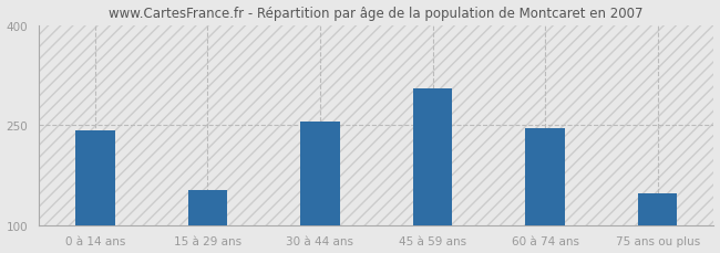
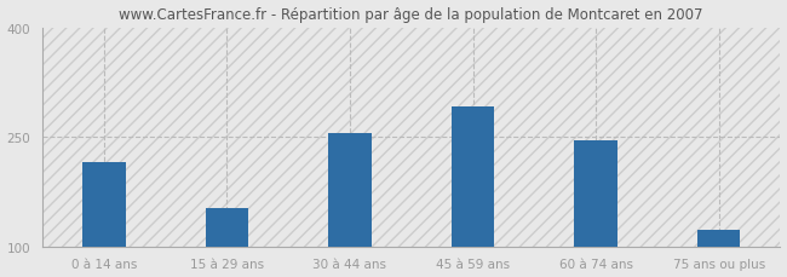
0 à 14 ans: 243 -> 216
45 à 59 ans: 305 -> 292
75 ans ou plus: 148 -> 122
